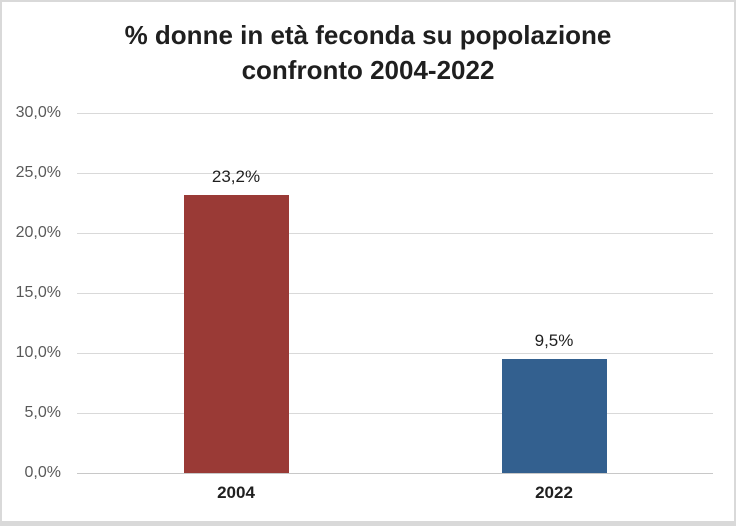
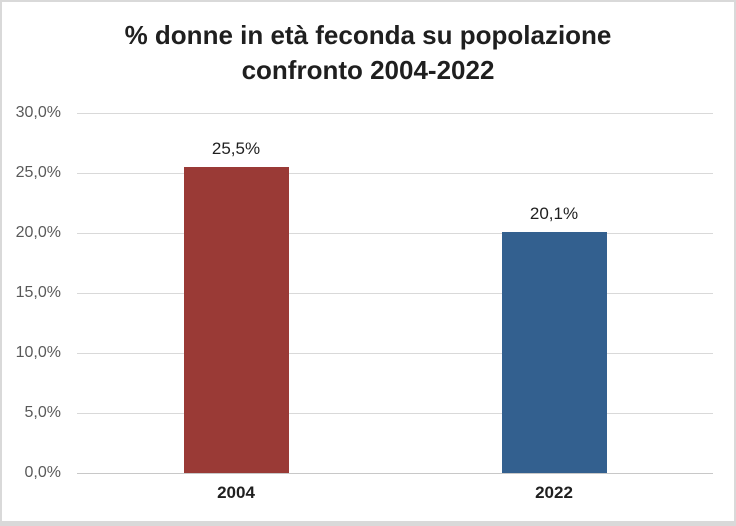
2004: 23,2% -> 25,5%
2022: 9,5% -> 20,1%
